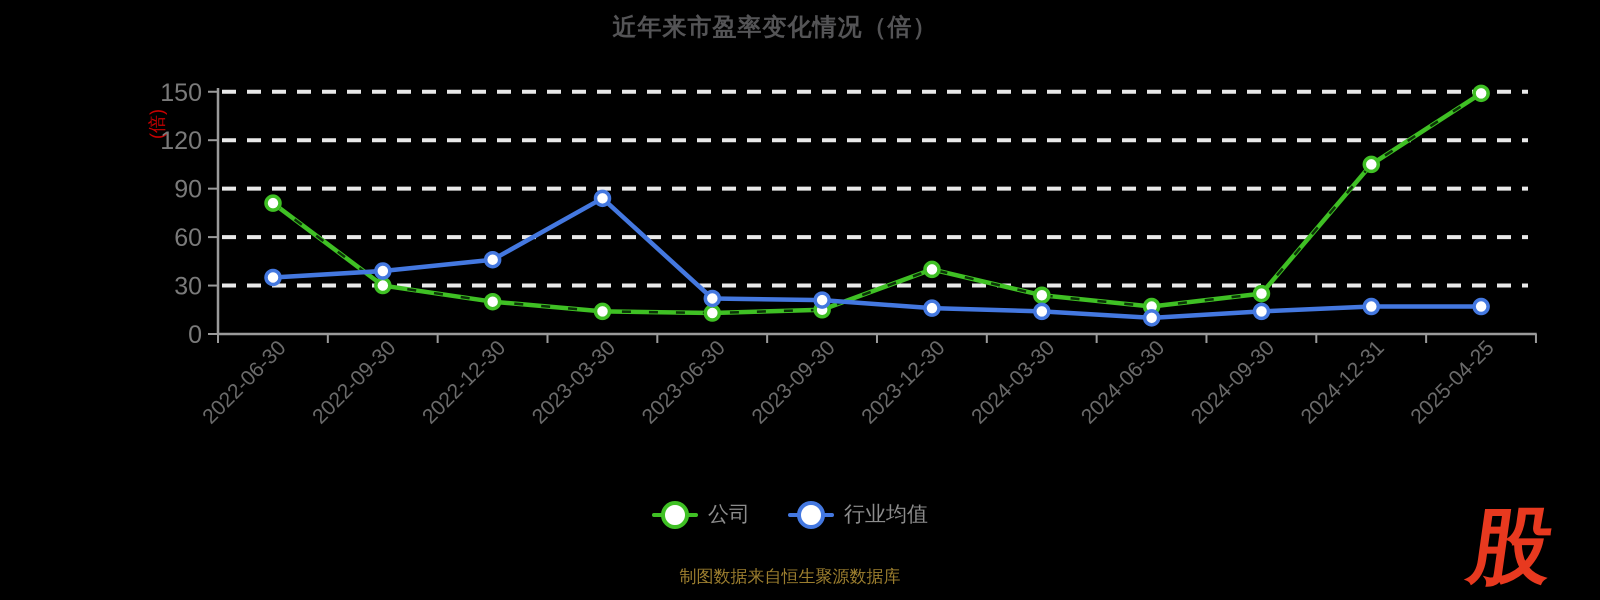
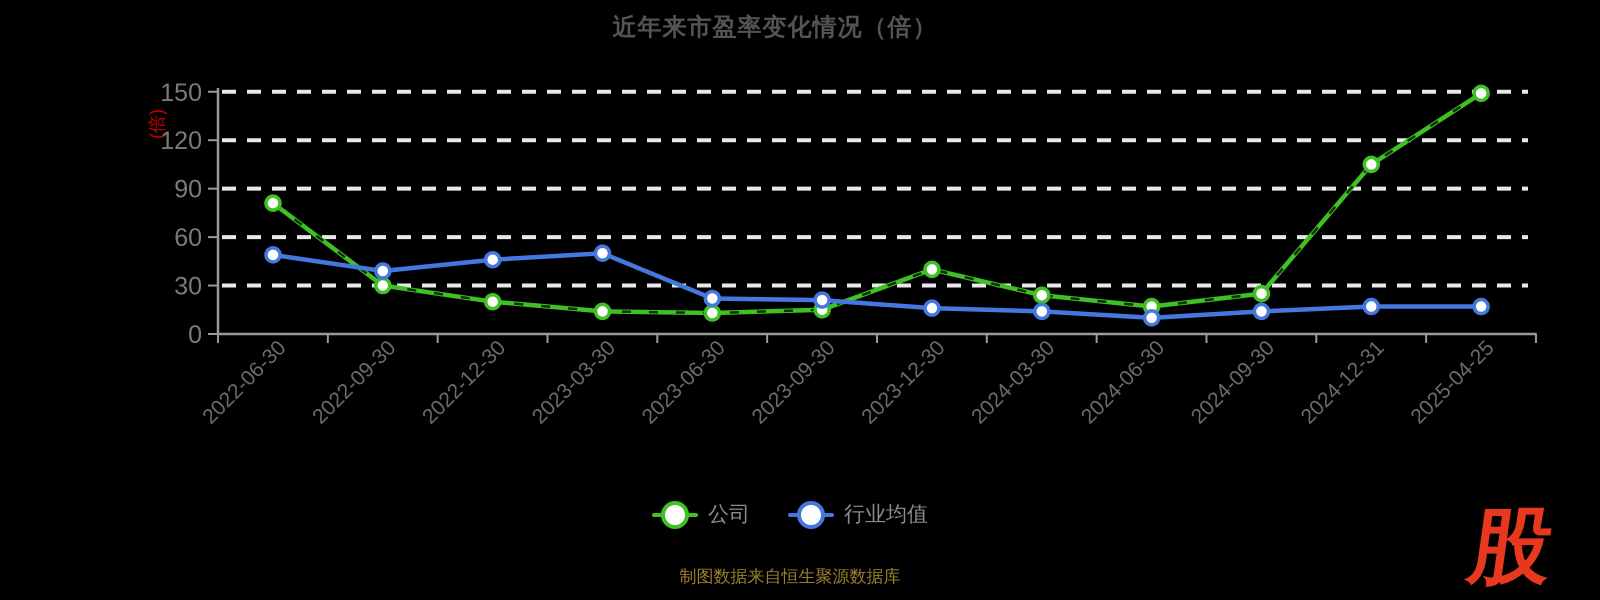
行业均值/2022-06-30: 35 -> 49
行业均值/2023-03-30: 84 -> 50
